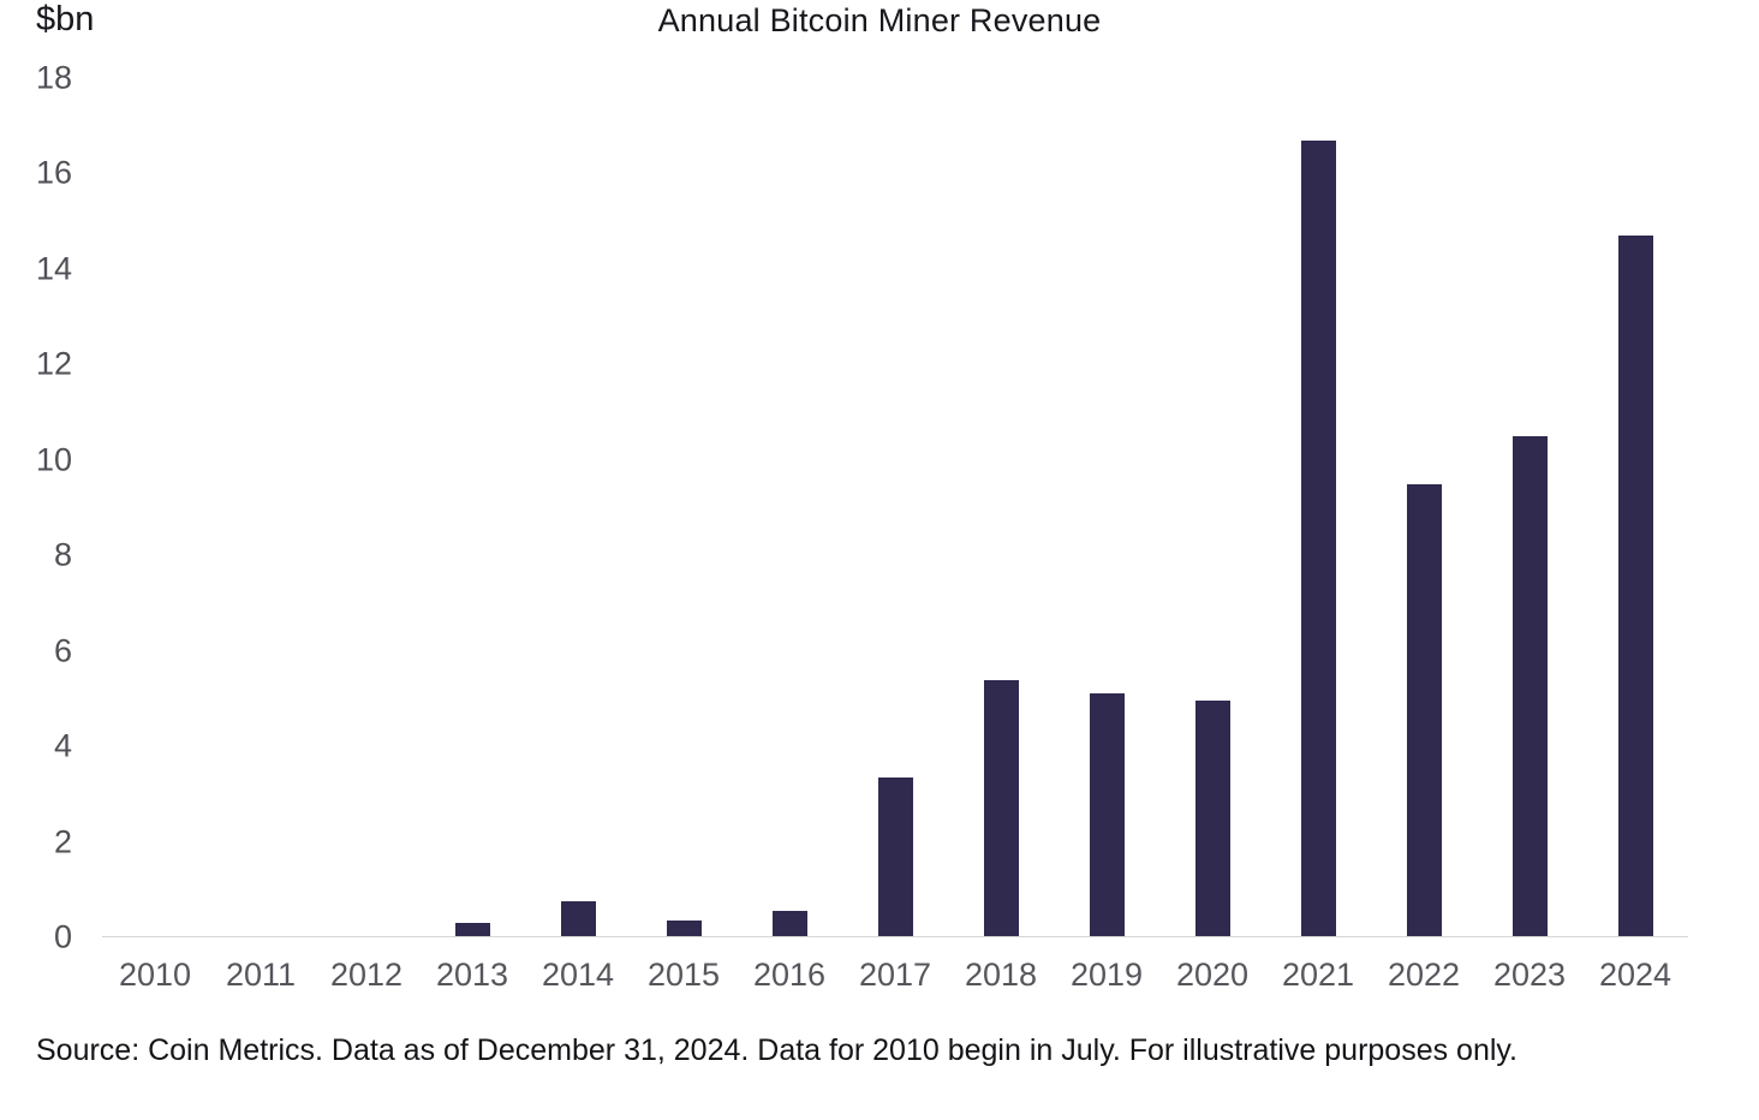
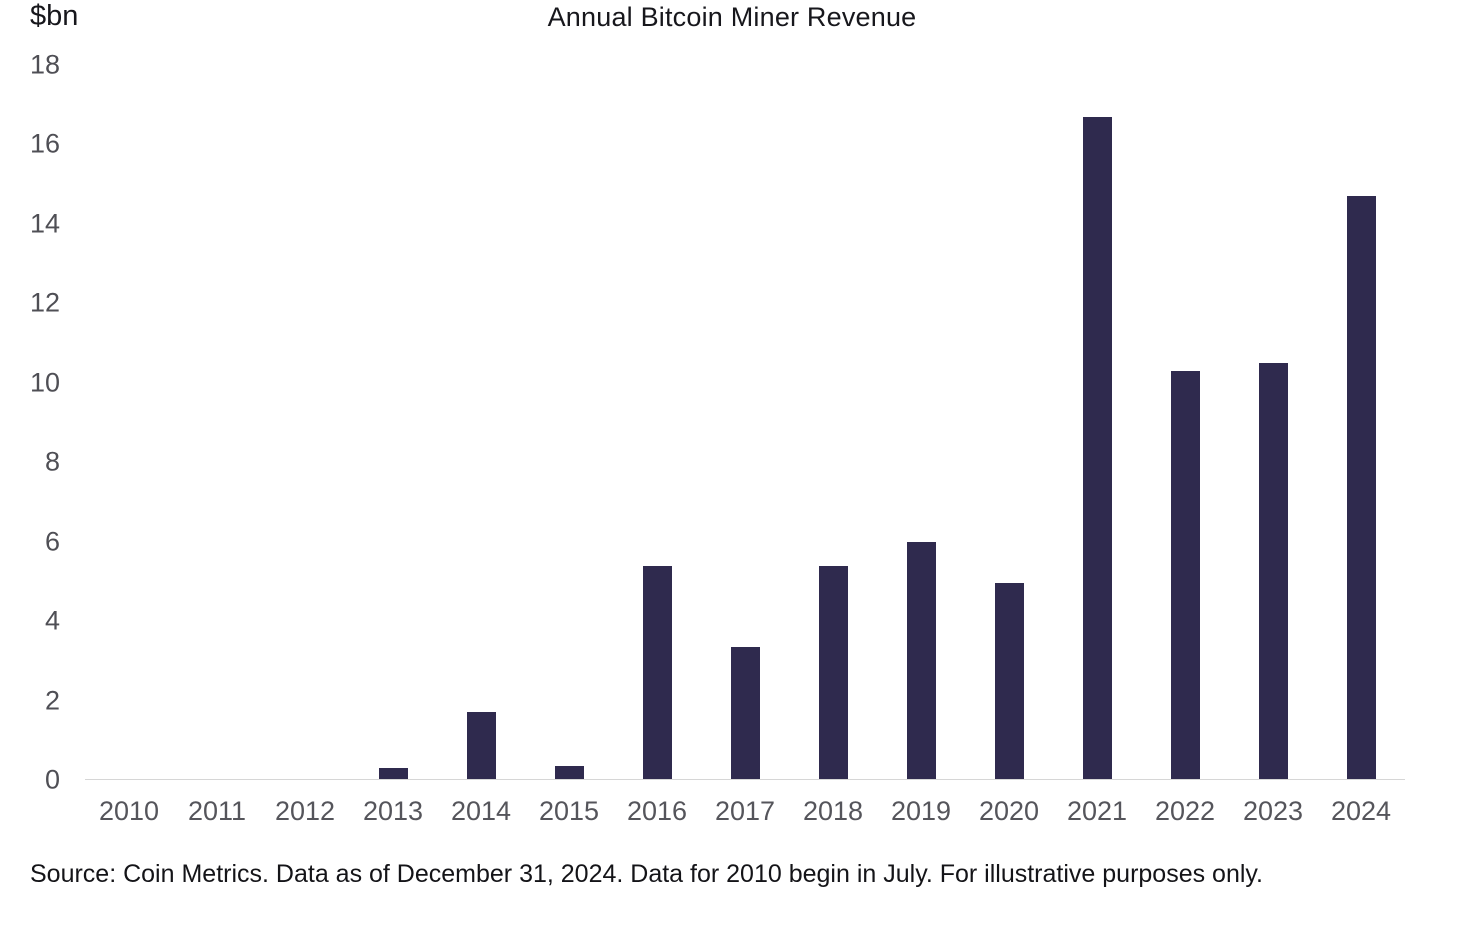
2014: 0.8 -> 1.7
2016: 0.6 -> 5.4
2019: 5.1 -> 6.0
2022: 9.5 -> 10.3
